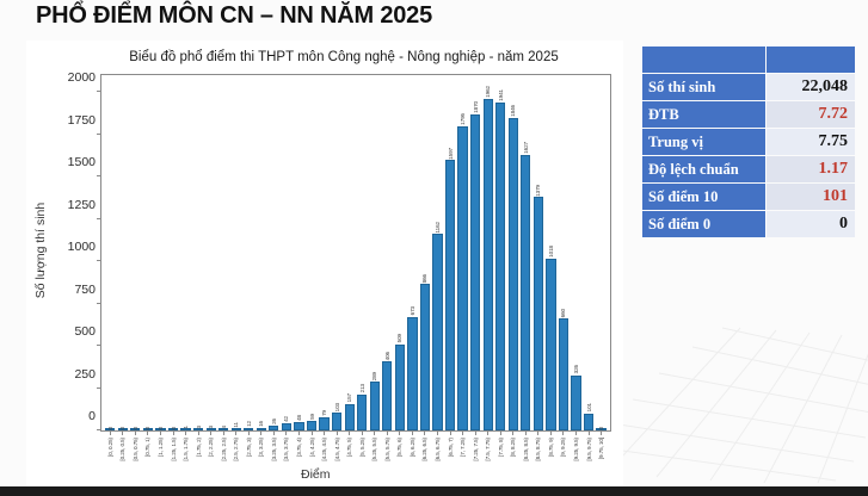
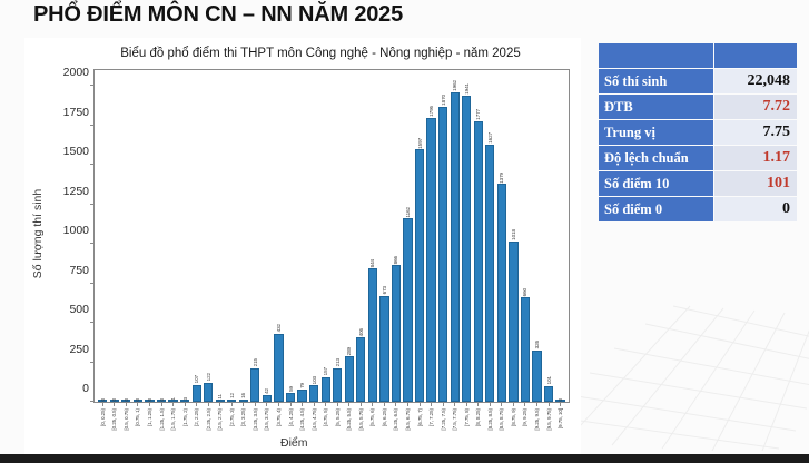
[2, 2.25): 3 -> 107
[2.25, 2.5): 4 -> 122
[3.25, 3.5): 26 -> 215
[3.75, 4): 48 -> 432
[5.75, 6): 509 -> 844
[8, 8.25): 1846 -> 1777
